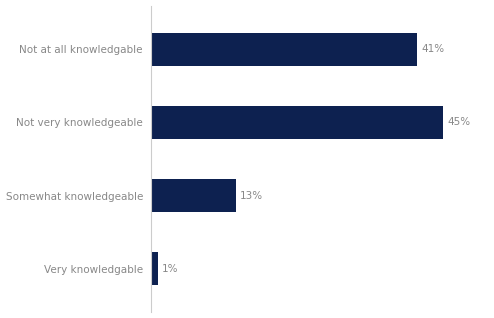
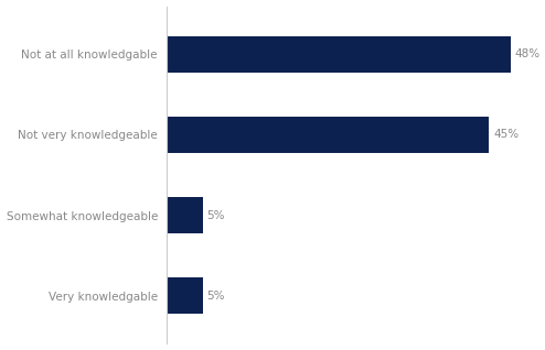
Not at all knowledgable: 41% -> 48%
Somewhat knowledgeable: 13% -> 5%
Very knowledgable: 1% -> 5%
